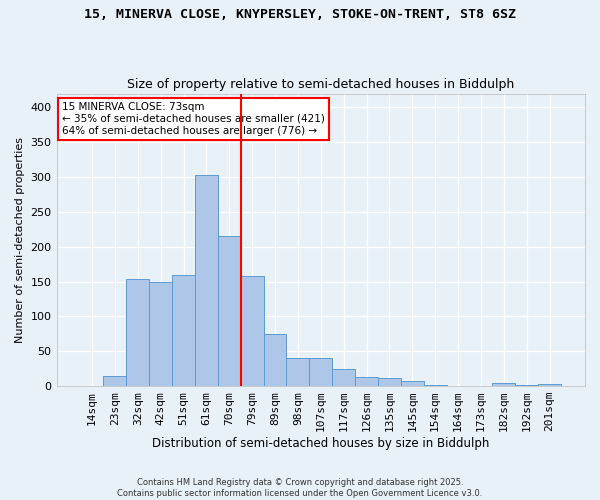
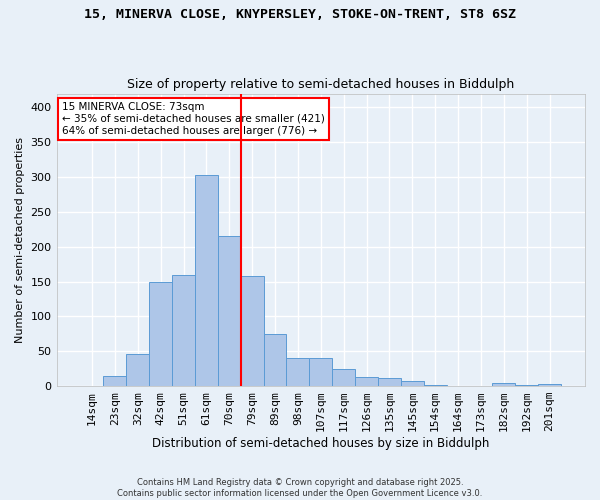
32sqm: 154 -> 46
